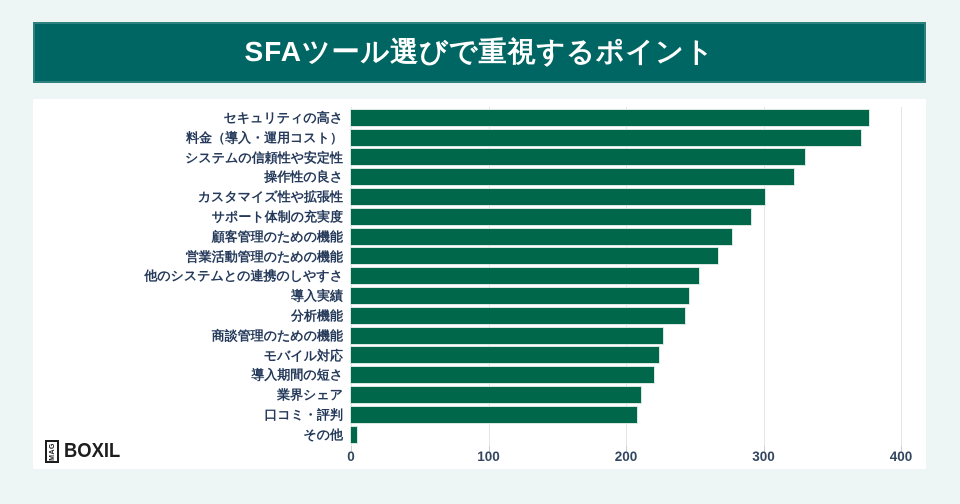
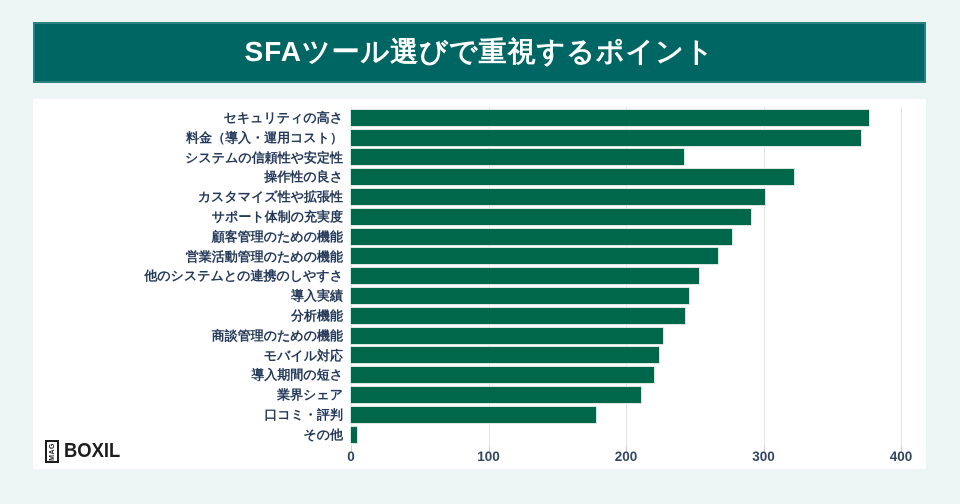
システムの信頼性や安定性: 330 -> 242
口コミ・評判: 208 -> 178
